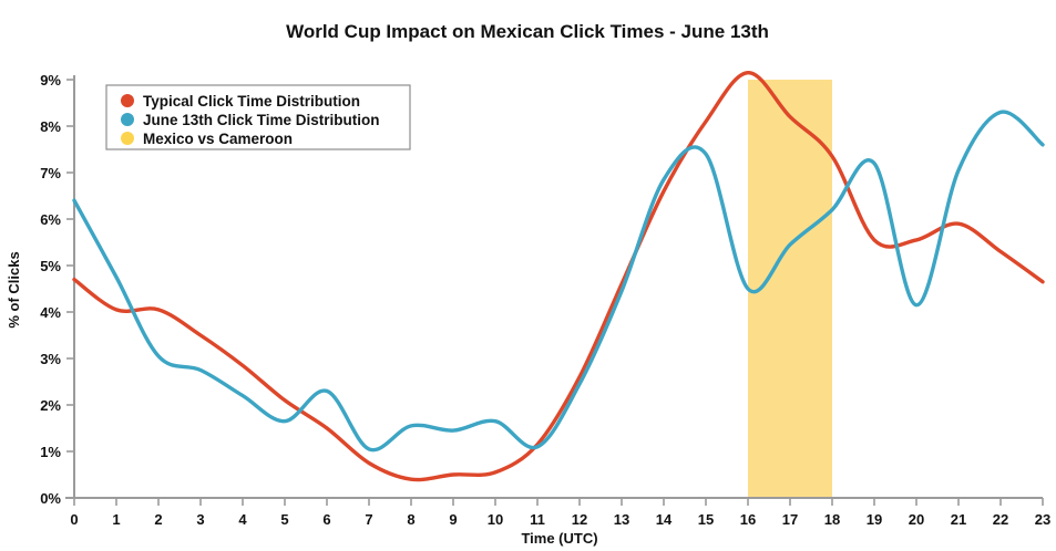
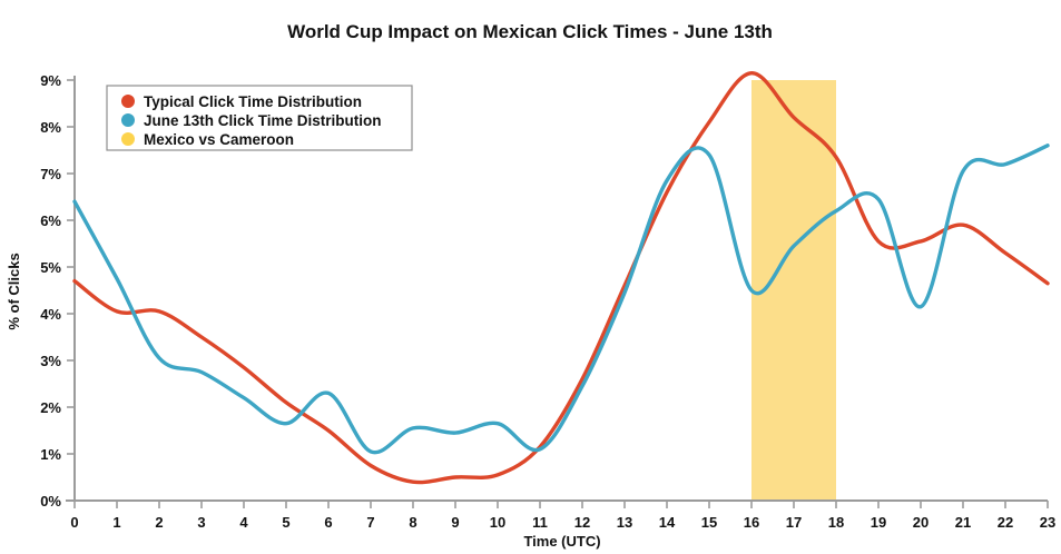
June 13th Click Time Distribution/19: 7.2% -> 6.5%
June 13th Click Time Distribution/22: 8.3% -> 7.2%
